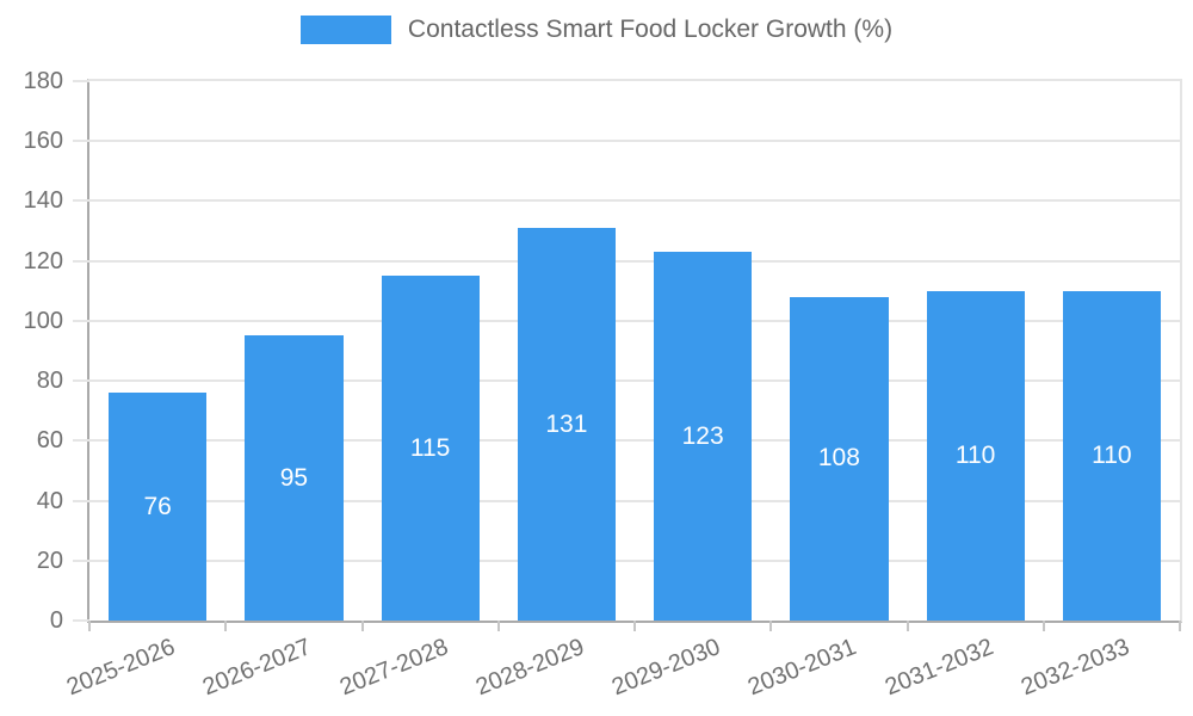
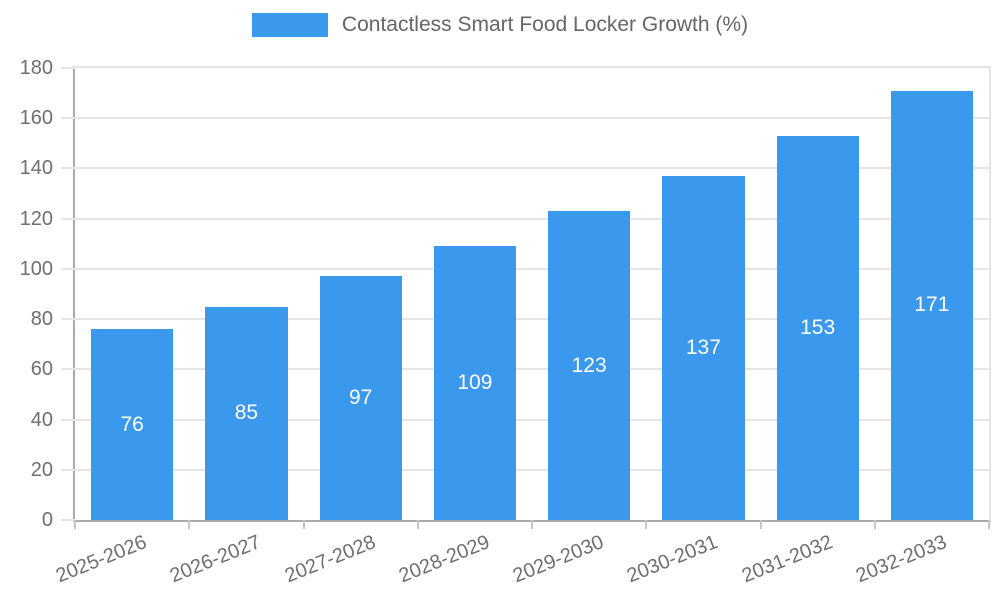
2026-2027: 95 -> 85
2027-2028: 115 -> 97
2028-2029: 131 -> 109
2030-2031: 108 -> 137
2031-2032: 110 -> 153
2032-2033: 110 -> 171
